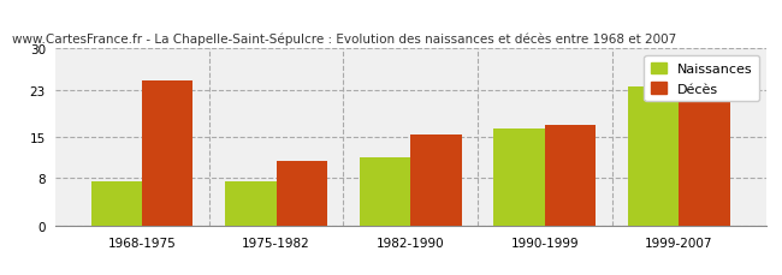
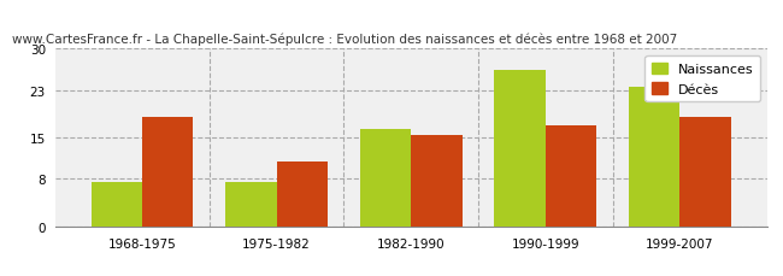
Décès/1968-1975: 24.5 -> 18.5
Naissances/1982-1990: 11.5 -> 16.5
Naissances/1990-1999: 16.5 -> 26.5
Décès/1999-2007: 21.5 -> 18.5
